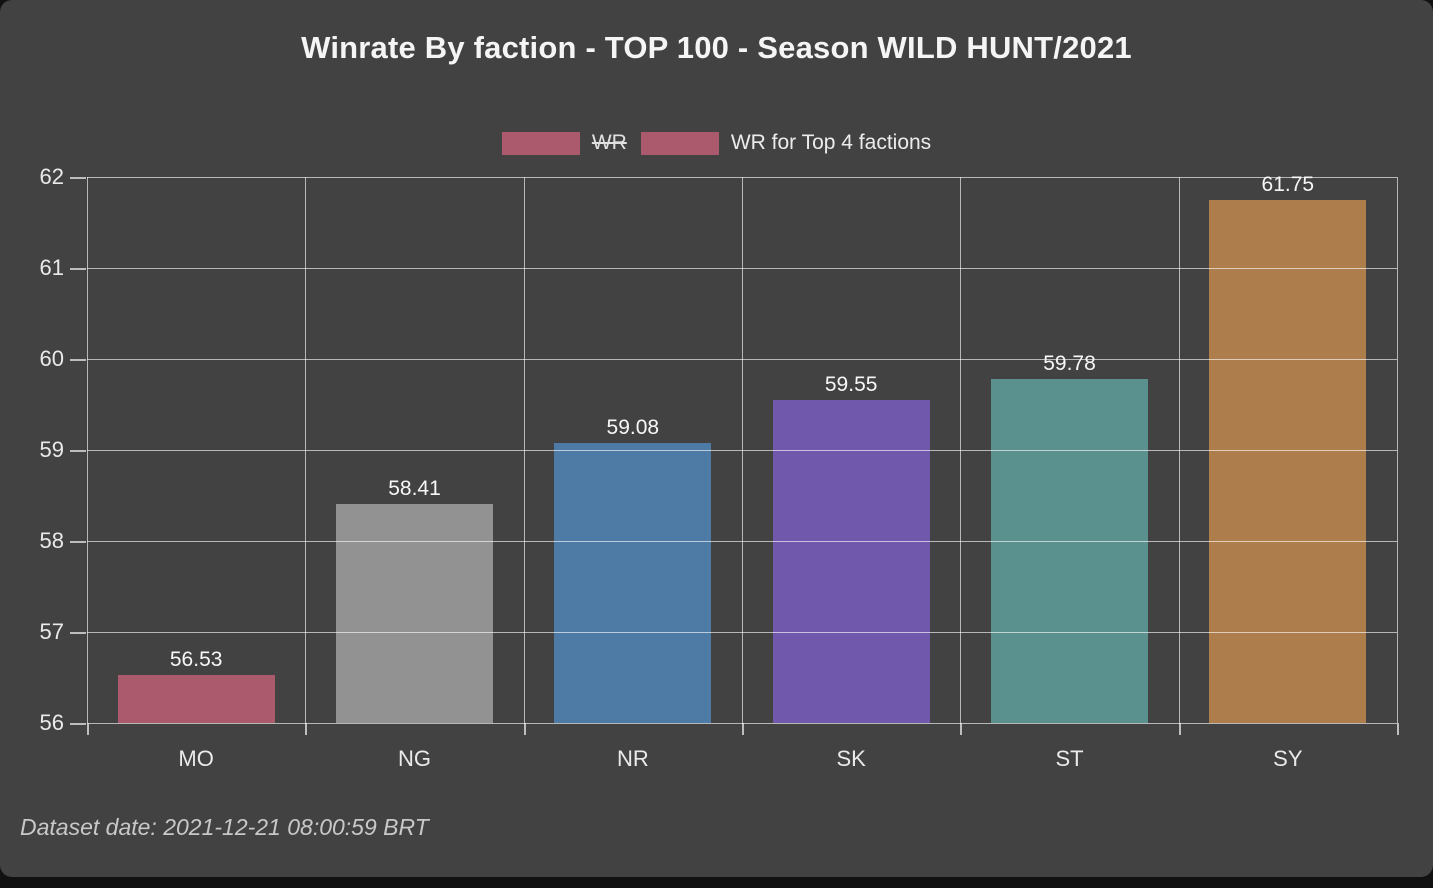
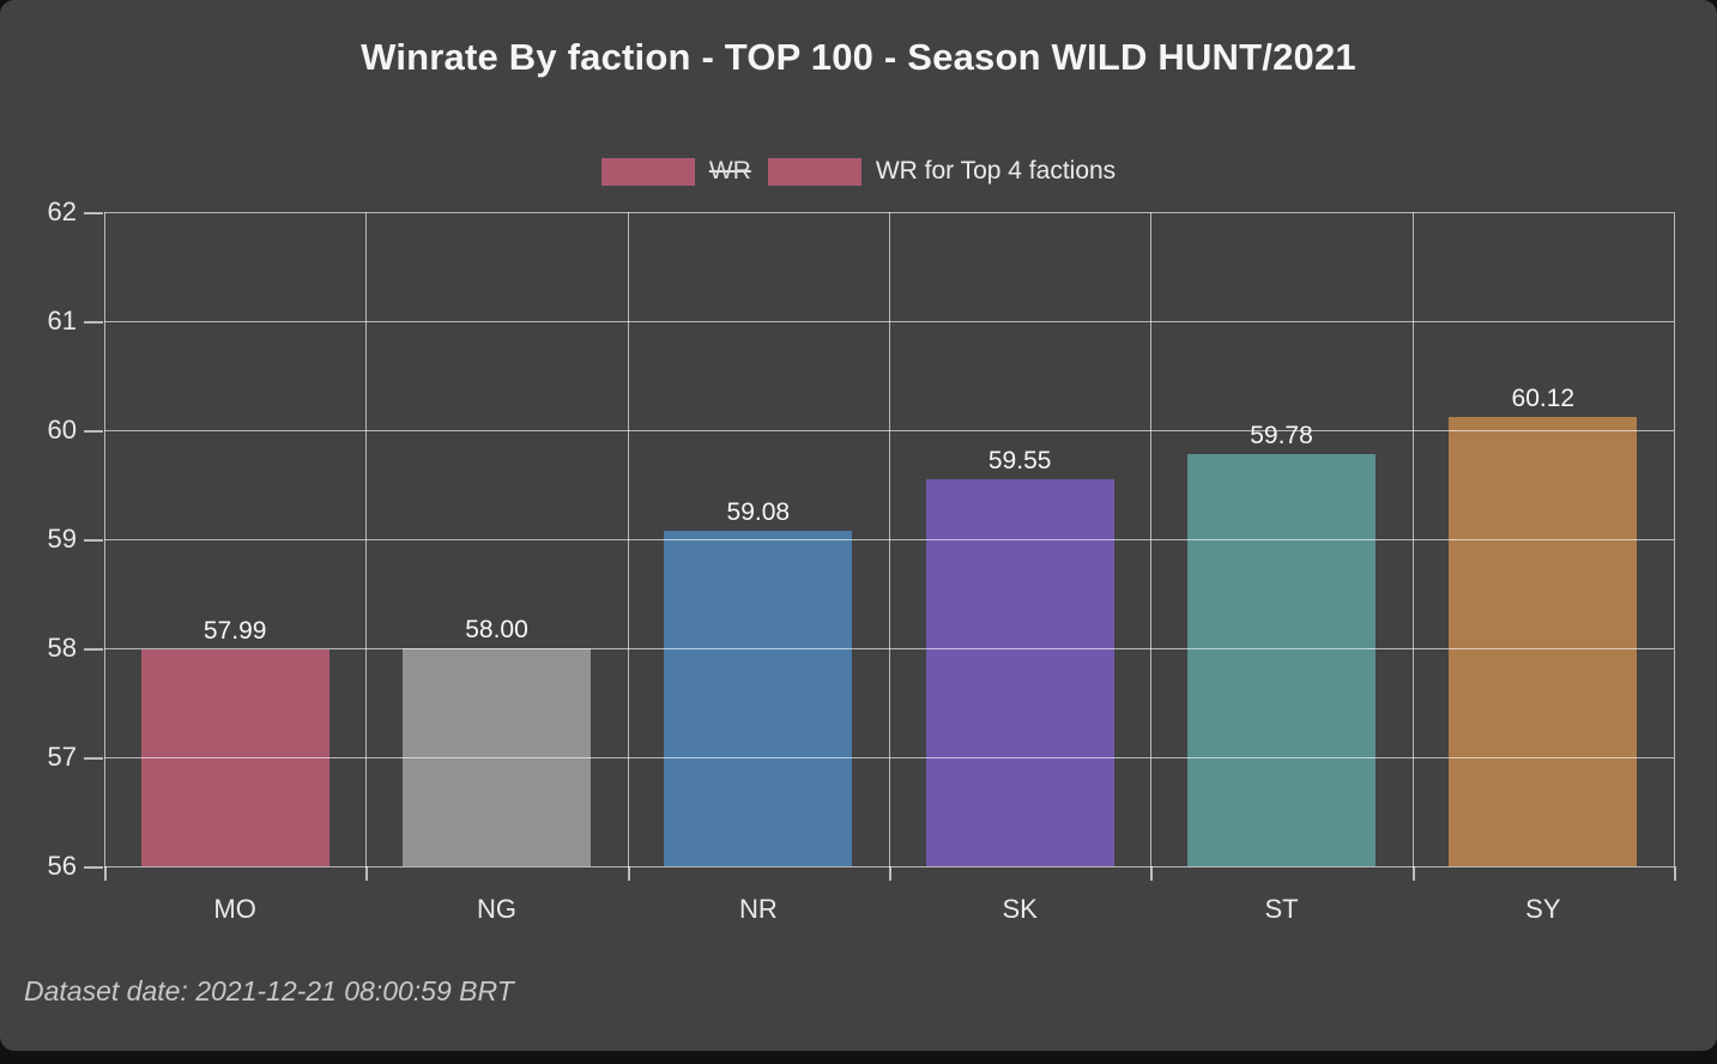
MO: 56.53 -> 57.99
NG: 58.41 -> 58.00
SY: 61.75 -> 60.12
